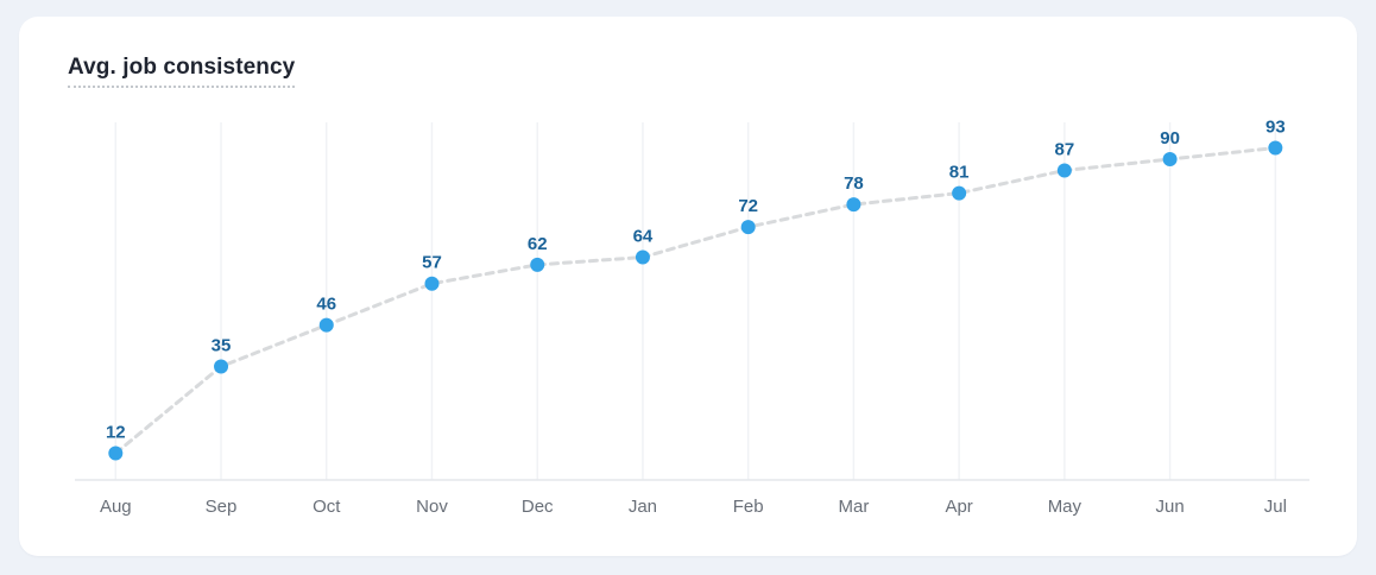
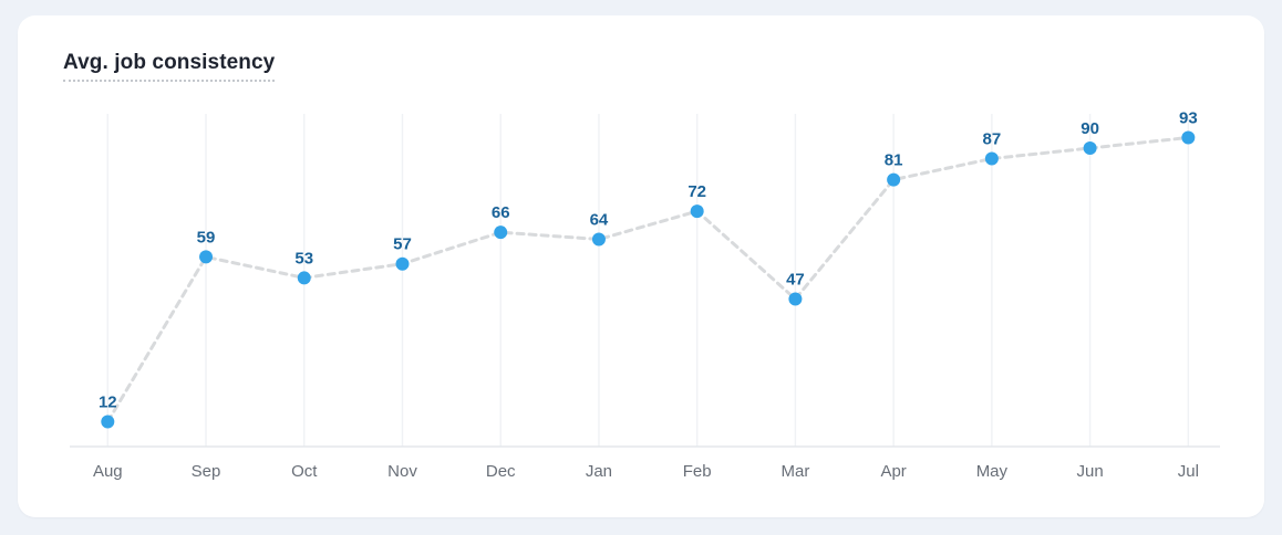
Sep: 35 -> 59
Oct: 46 -> 53
Dec: 62 -> 66
Mar: 78 -> 47
